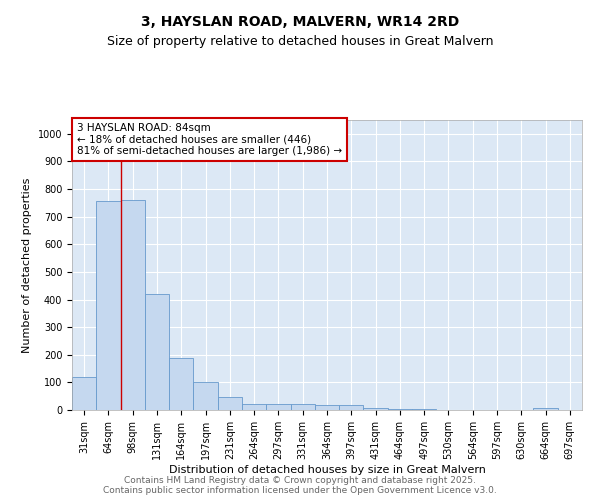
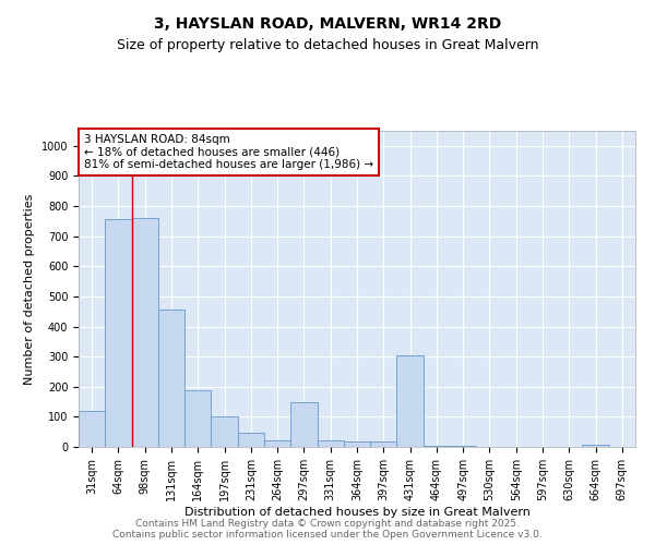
131sqm: 420 -> 455
297sqm: 23 -> 150
431sqm: 8 -> 305
